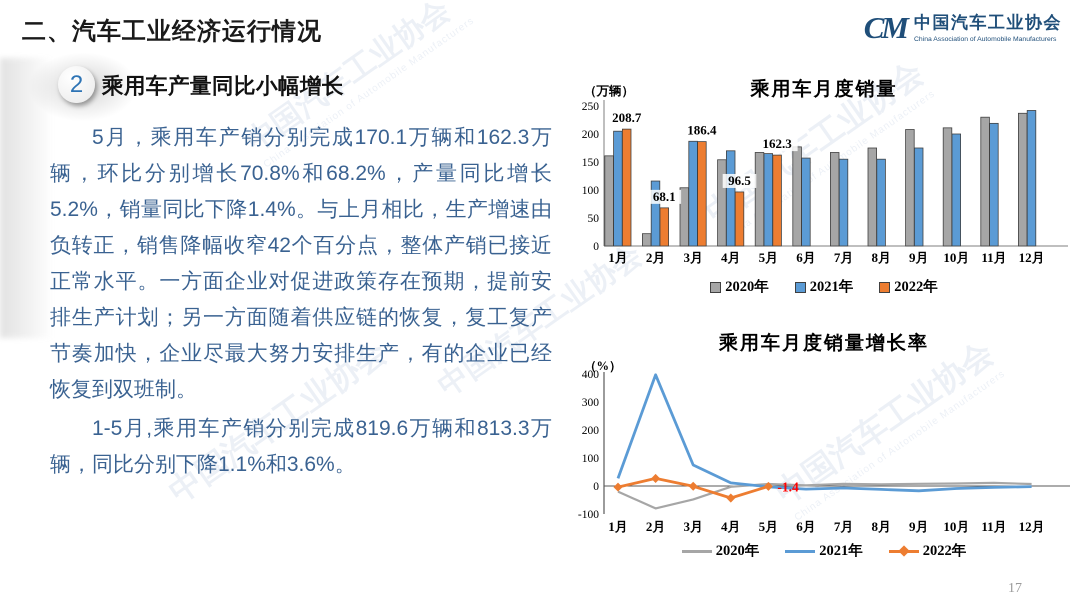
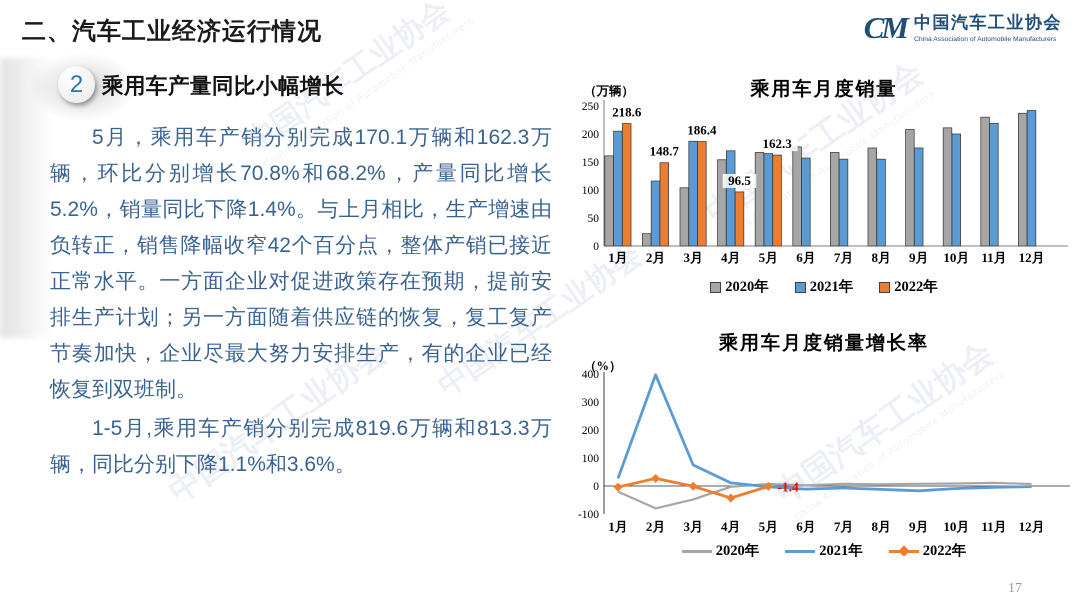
乘用车月度销量/2022年/1月: 208.7 -> 218.6
乘用车月度销量/2022年/2月: 68.1 -> 148.7
